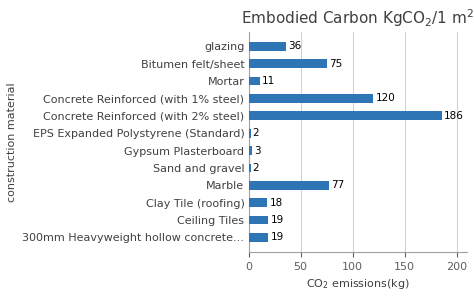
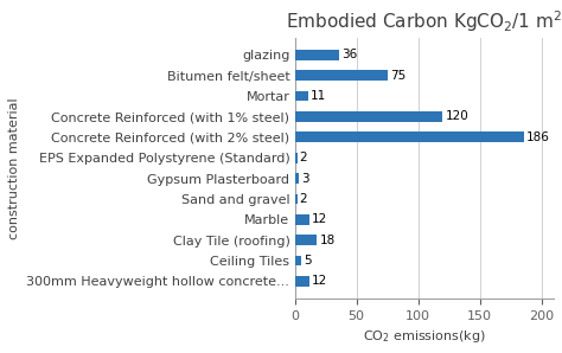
Marble: 77 -> 12
Ceiling Tiles: 19 -> 5
300mm Heavyweight hollow concrete...: 19 -> 12
